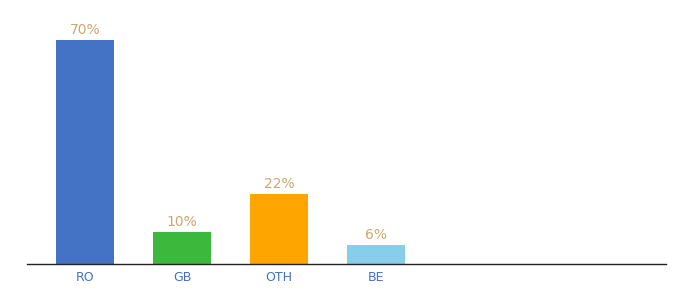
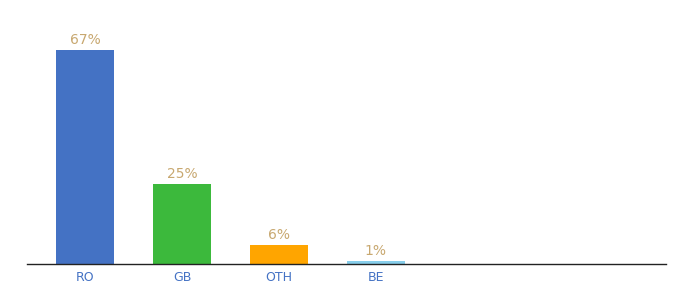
RO: 70% -> 67%
GB: 10% -> 25%
OTH: 22% -> 6%
BE: 6% -> 1%
